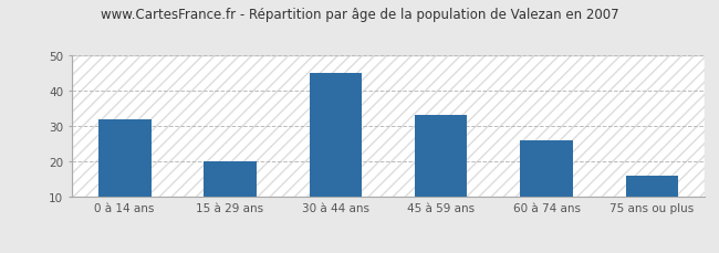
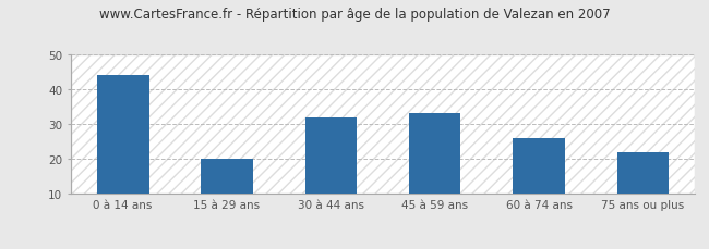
0 à 14 ans: 32 -> 44
30 à 44 ans: 45 -> 32
75 ans ou plus: 16 -> 22
